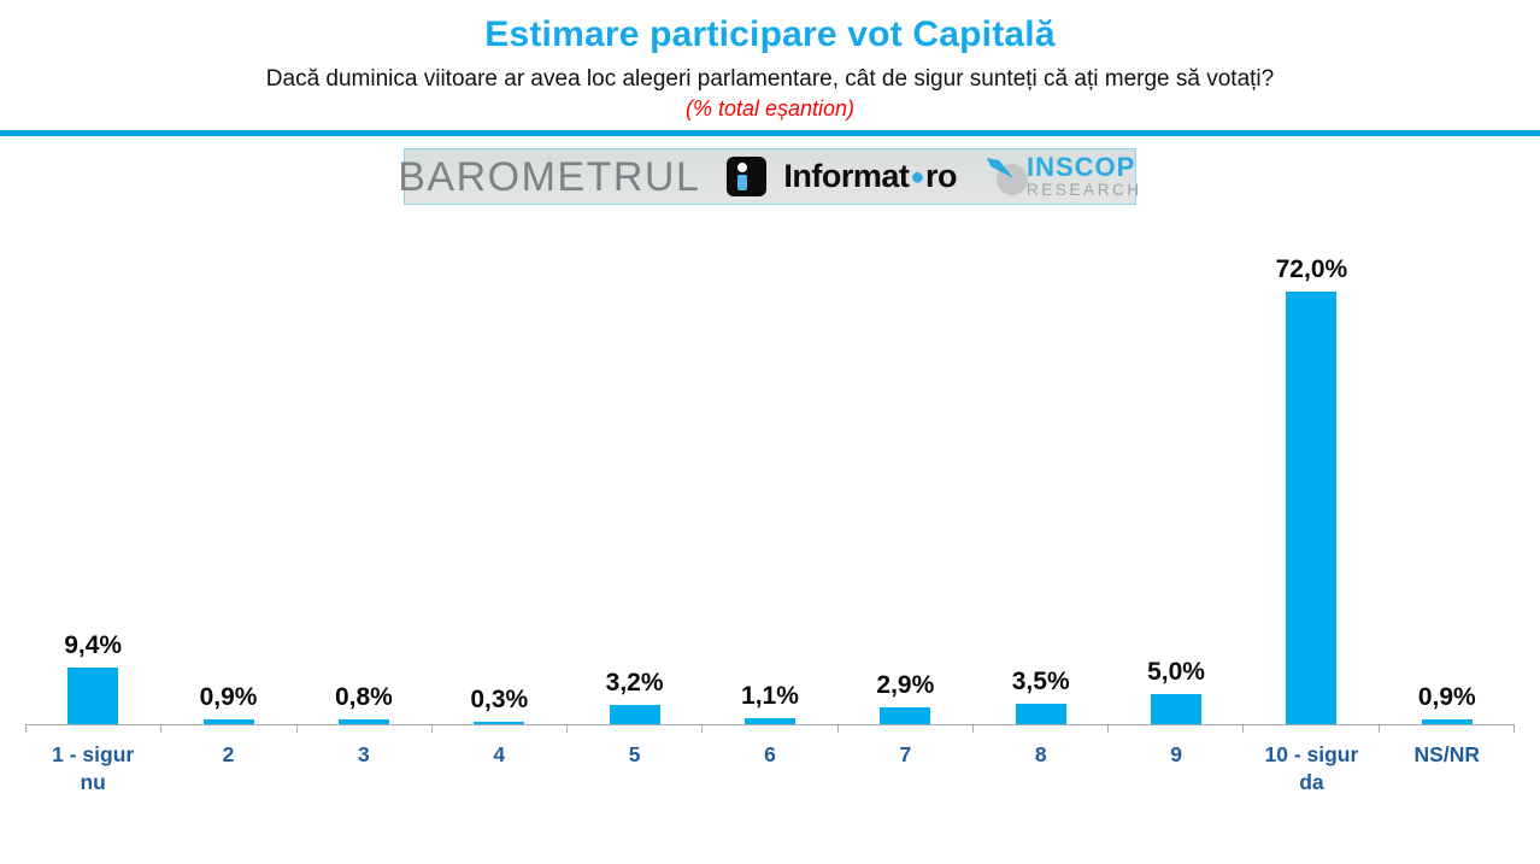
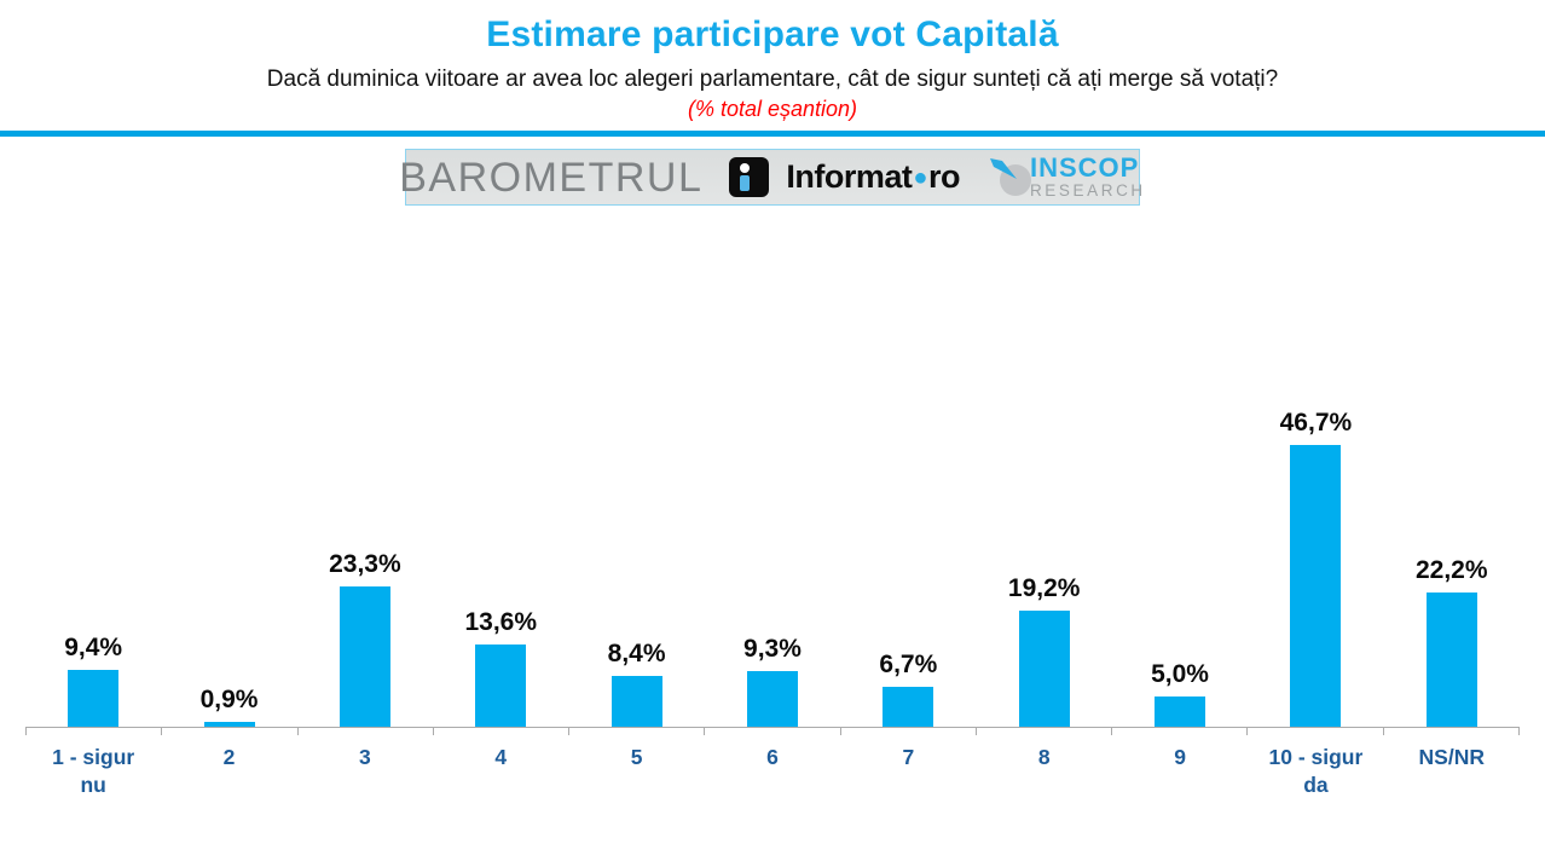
3: 0,8% -> 23,3%
4: 0,3% -> 13,6%
5: 3,2% -> 8,4%
6: 1,1% -> 9,3%
7: 2,9% -> 6,7%
8: 3,5% -> 19,2%
10 - sigur da: 72,0% -> 46,7%
NS/NR: 0,9% -> 22,2%
